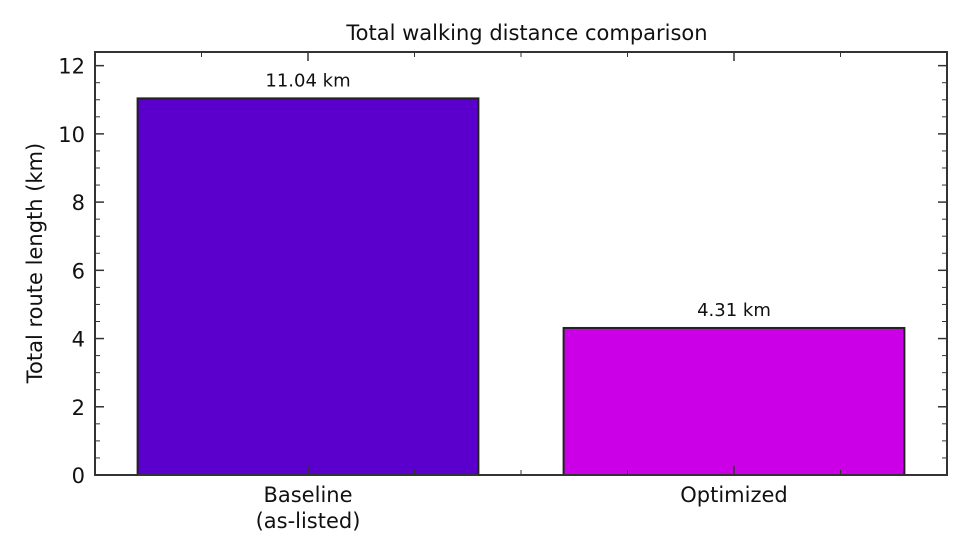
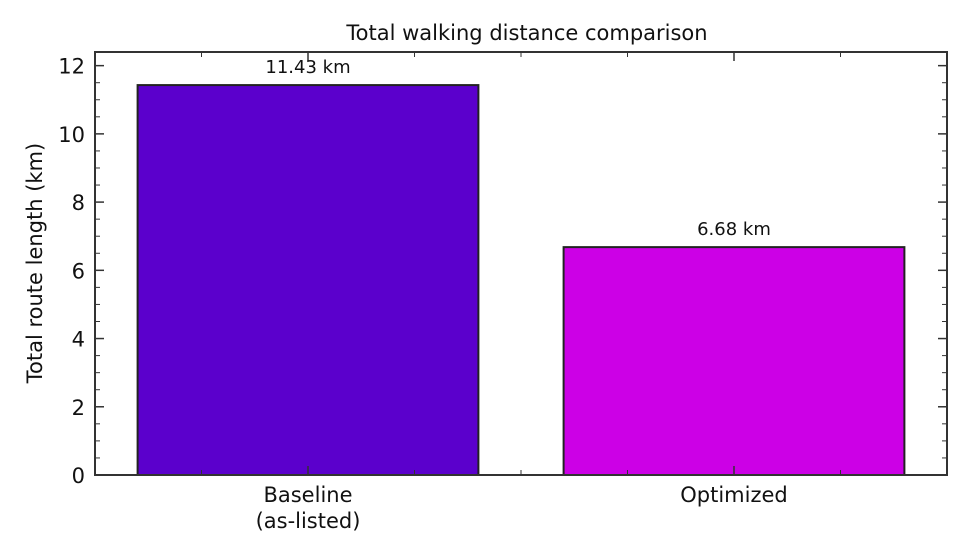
Baseline (as-listed): 11.04 -> 11.43
Optimized: 4.31 -> 6.68
